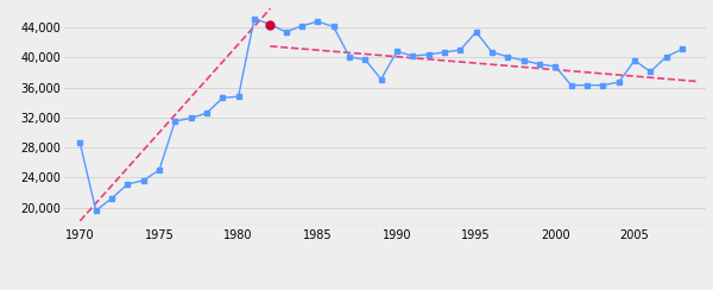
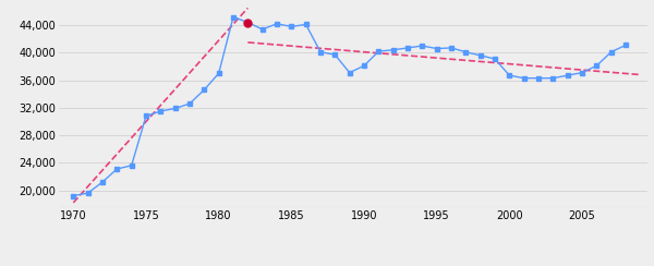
1970: 28,600 -> 19,200
1975: 25,000 -> 30,800
1980: 34,800 -> 37,000
1985: 44,800 -> 43,800
1990: 40,800 -> 38,100
1995: 43,400 -> 40,600
2000: 38,800 -> 36,700
2005: 39,600 -> 37,100
